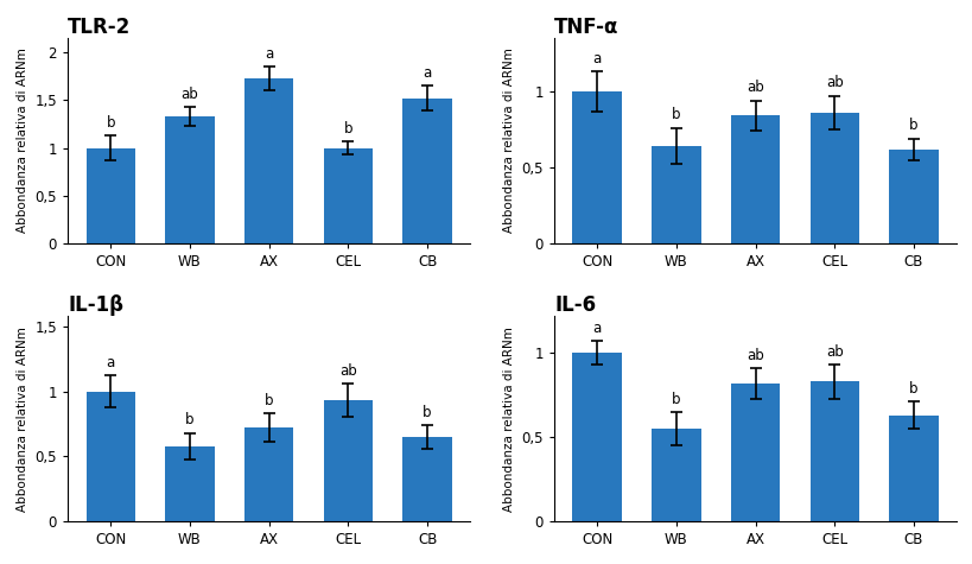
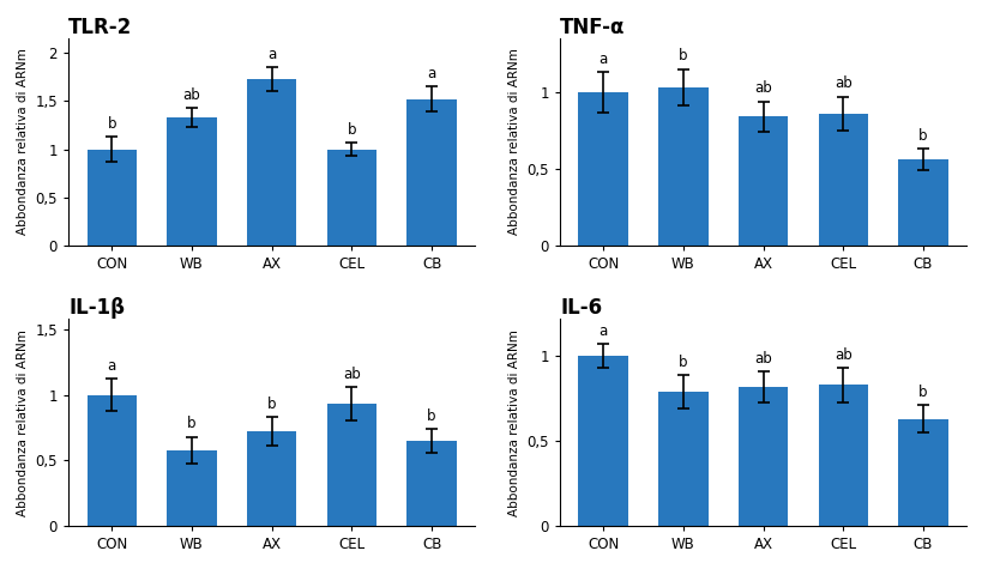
TNF-α/WB: 0,64 -> 1,03
TNF-α/CB: 0,62 -> 0,56
IL-6/WB: 0,55 -> 0,79
